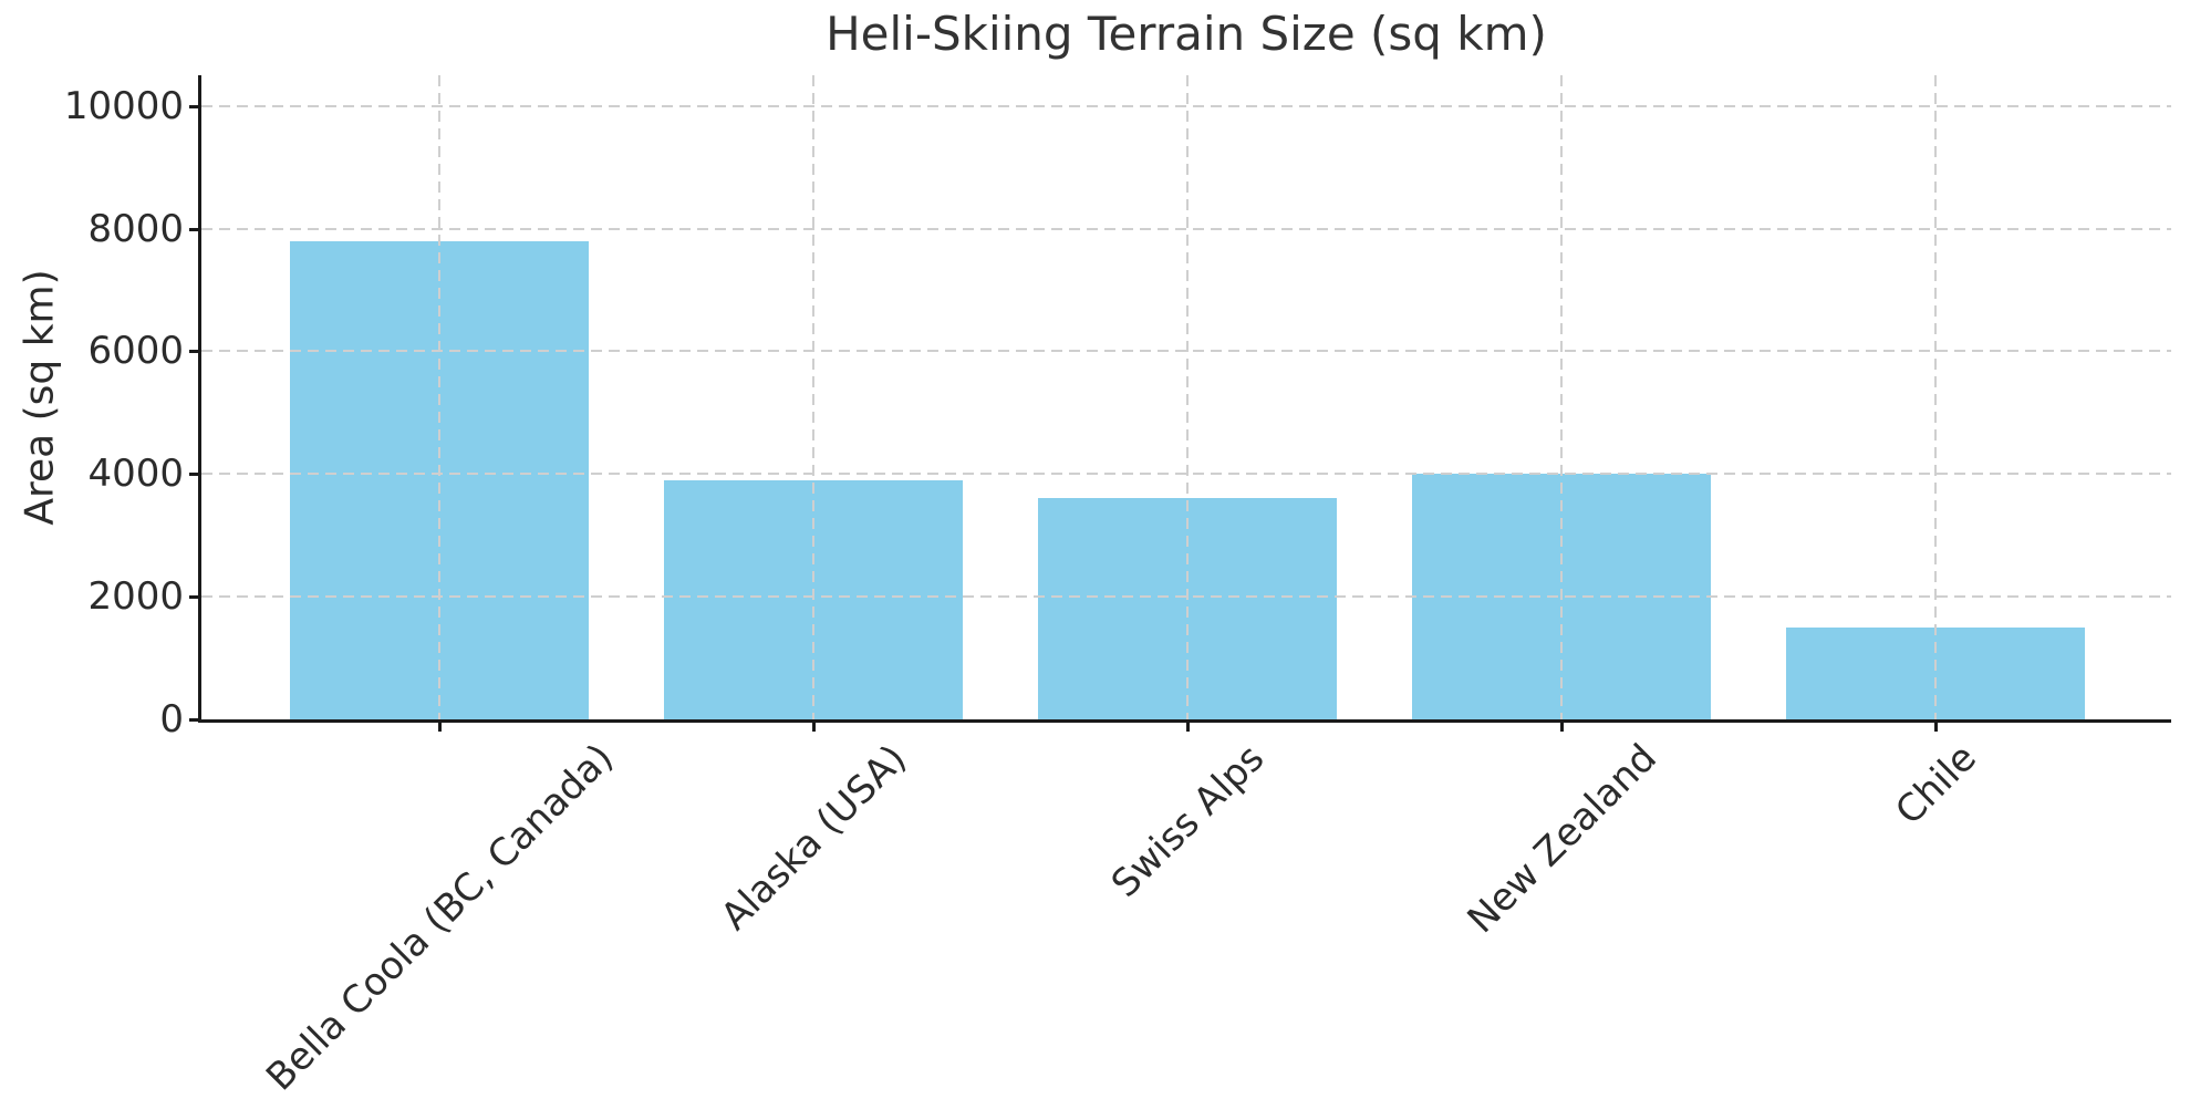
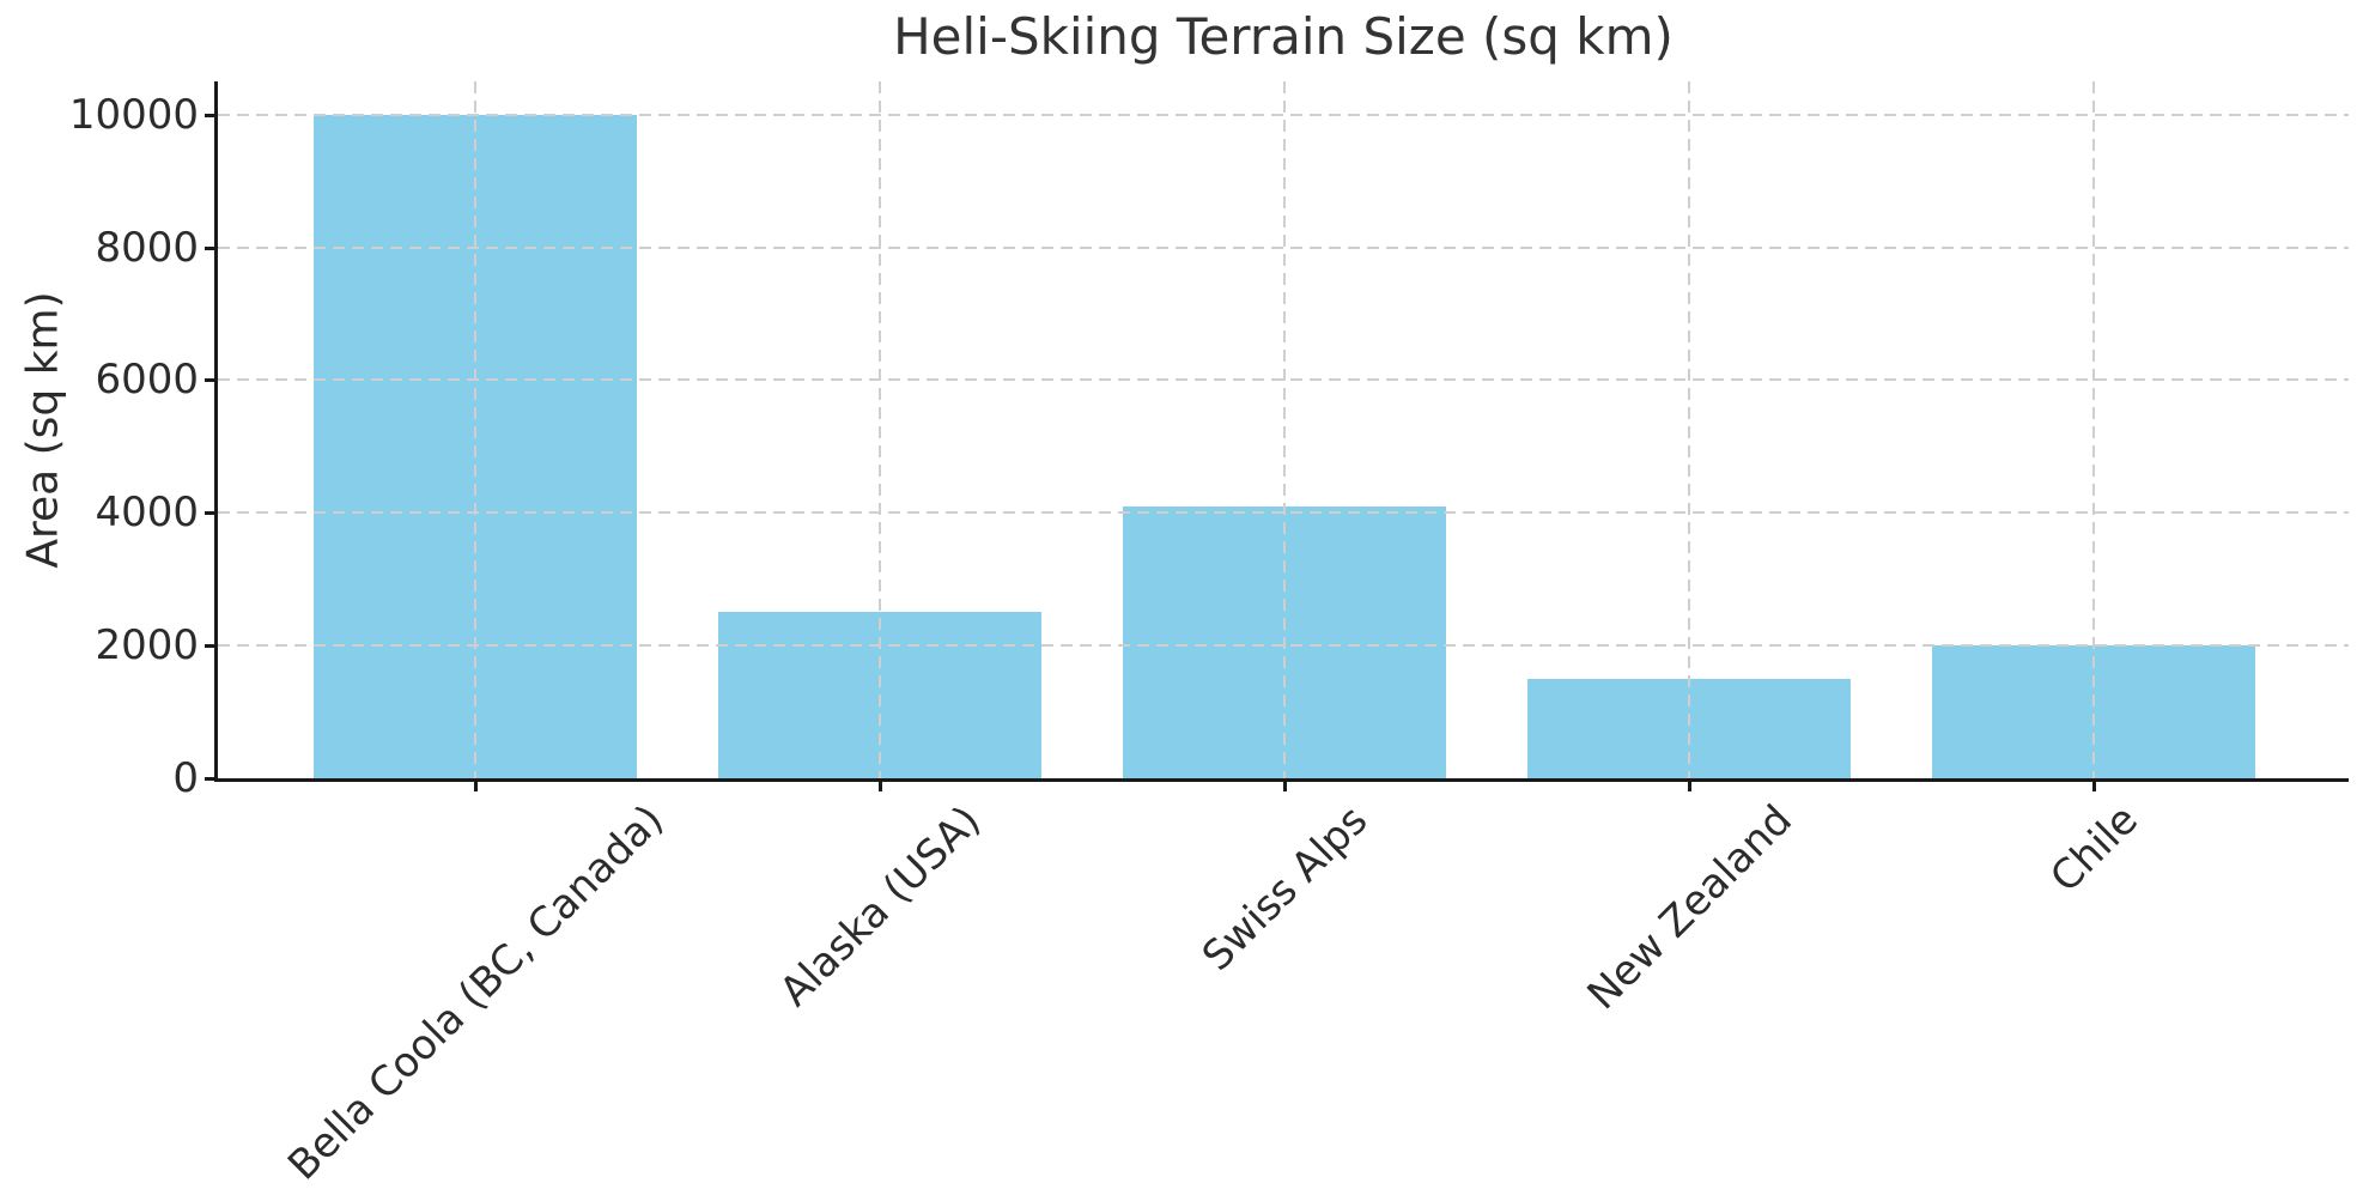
Bella Coola (BC, Canada): 7800 -> 10000
Alaska (USA): 3900 -> 2500
Swiss Alps: 3600 -> 4100
New Zealand: 4000 -> 1500
Chile: 1500 -> 2000
